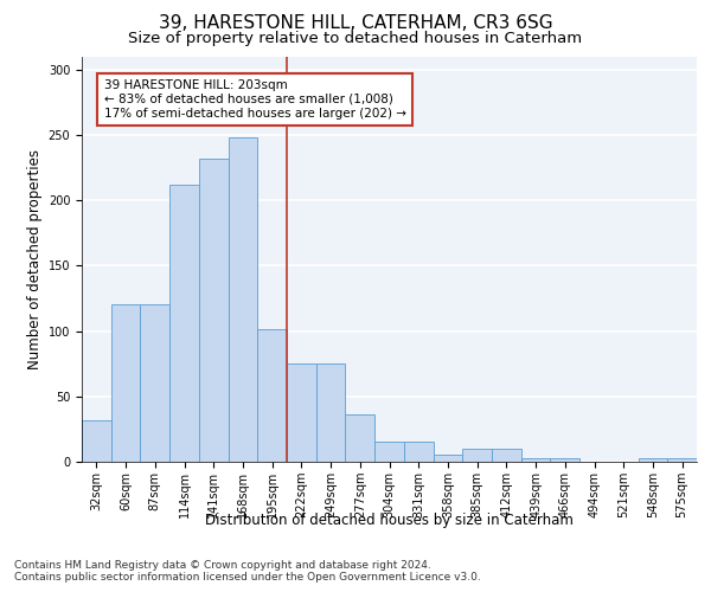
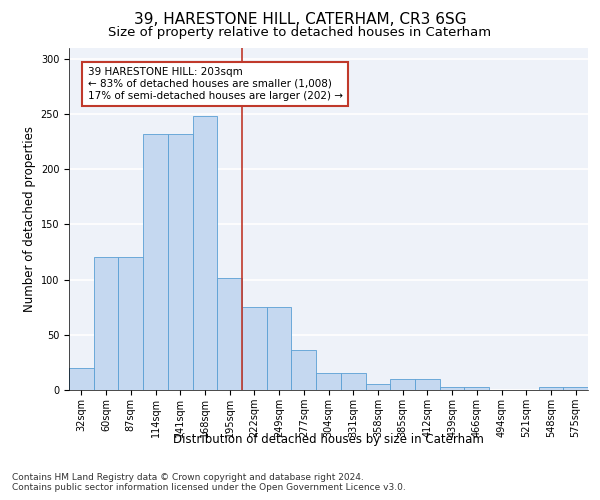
32sqm: 32 -> 20
114sqm: 212 -> 232
